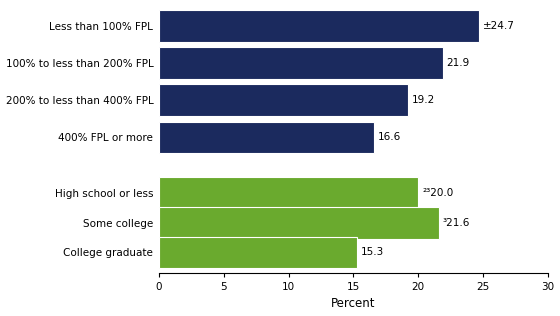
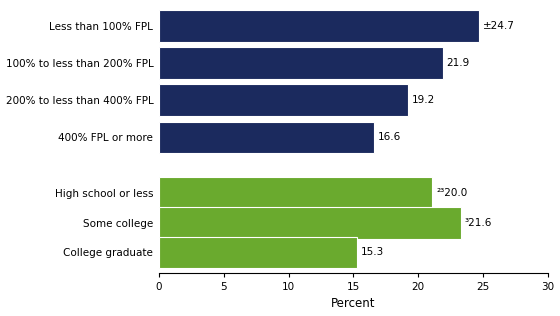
High school or less: 20.0 -> 21.1
Some college: 21.6 -> 23.3
